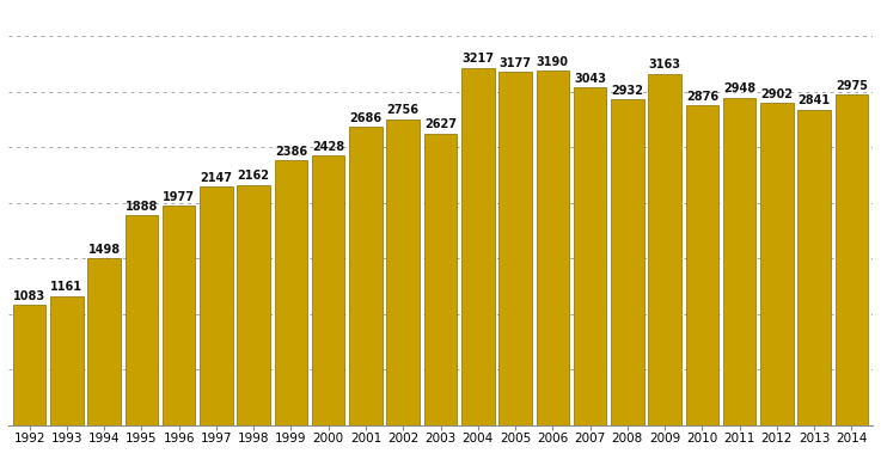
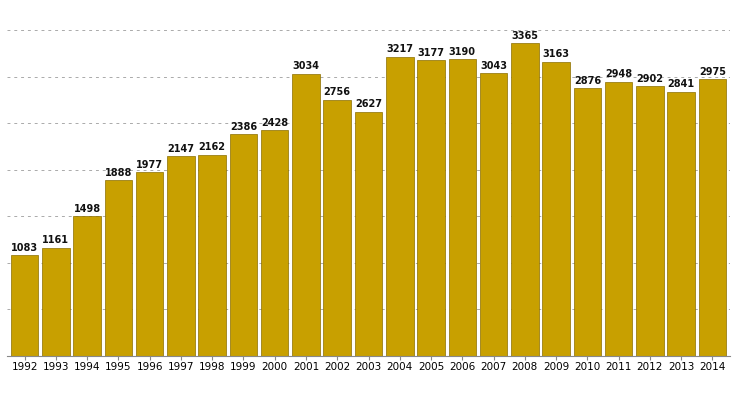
2001: 2686 -> 3034
2008: 2932 -> 3365
